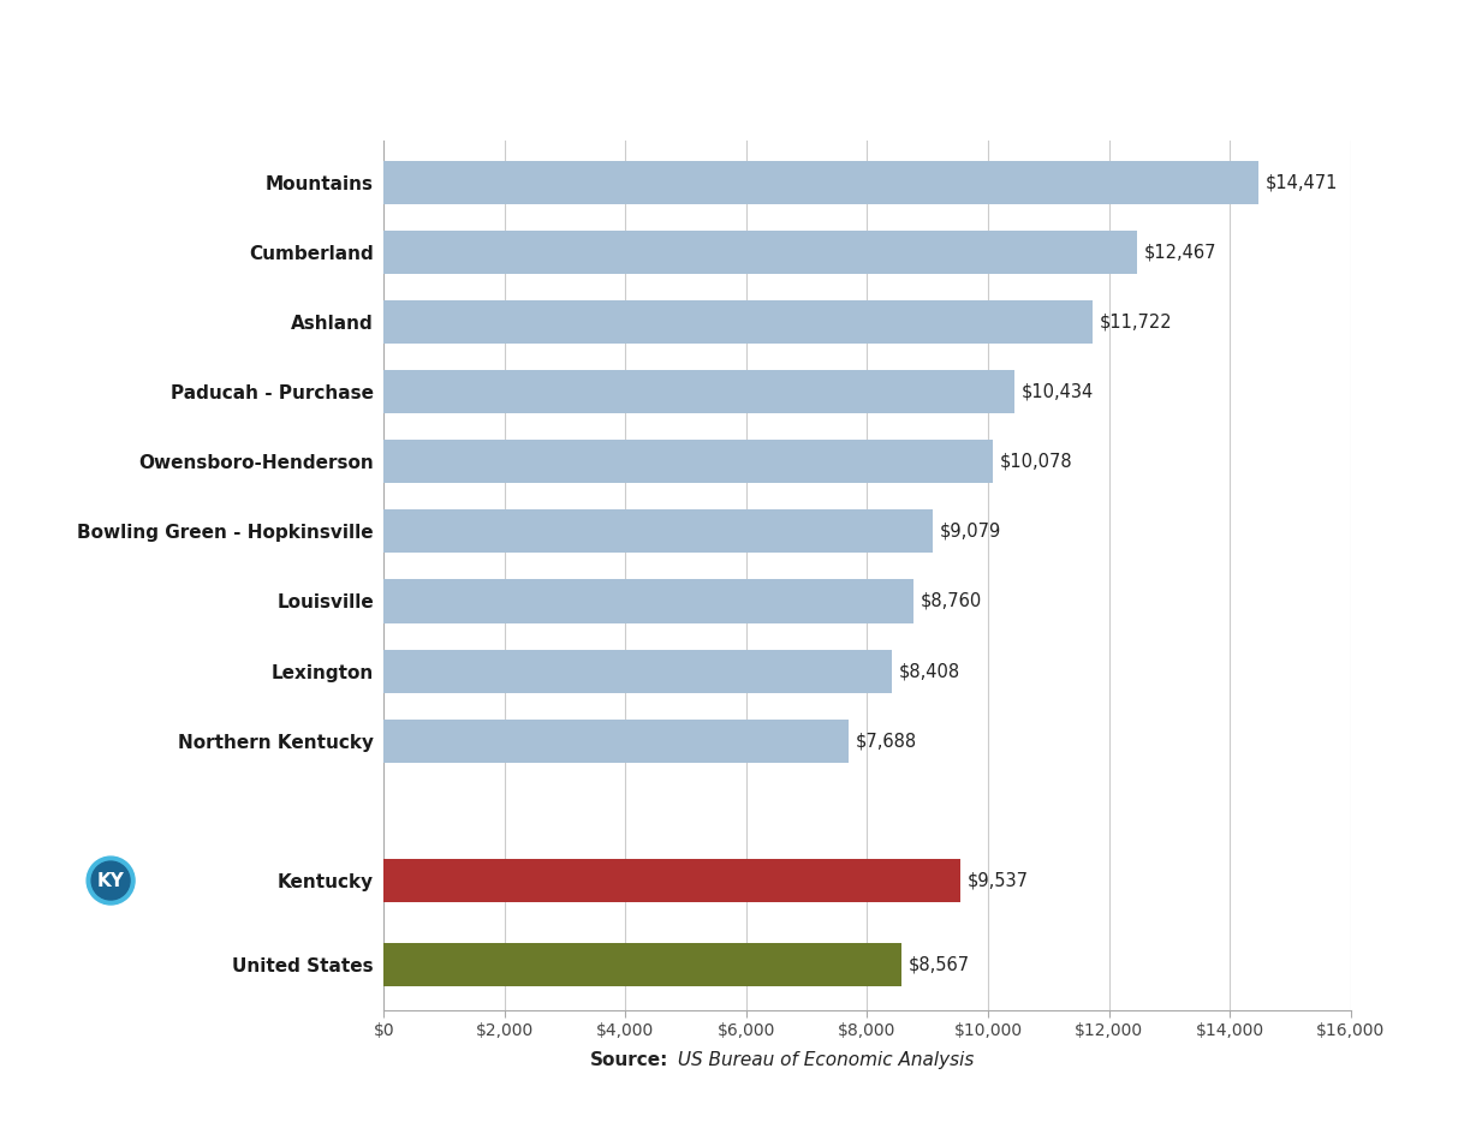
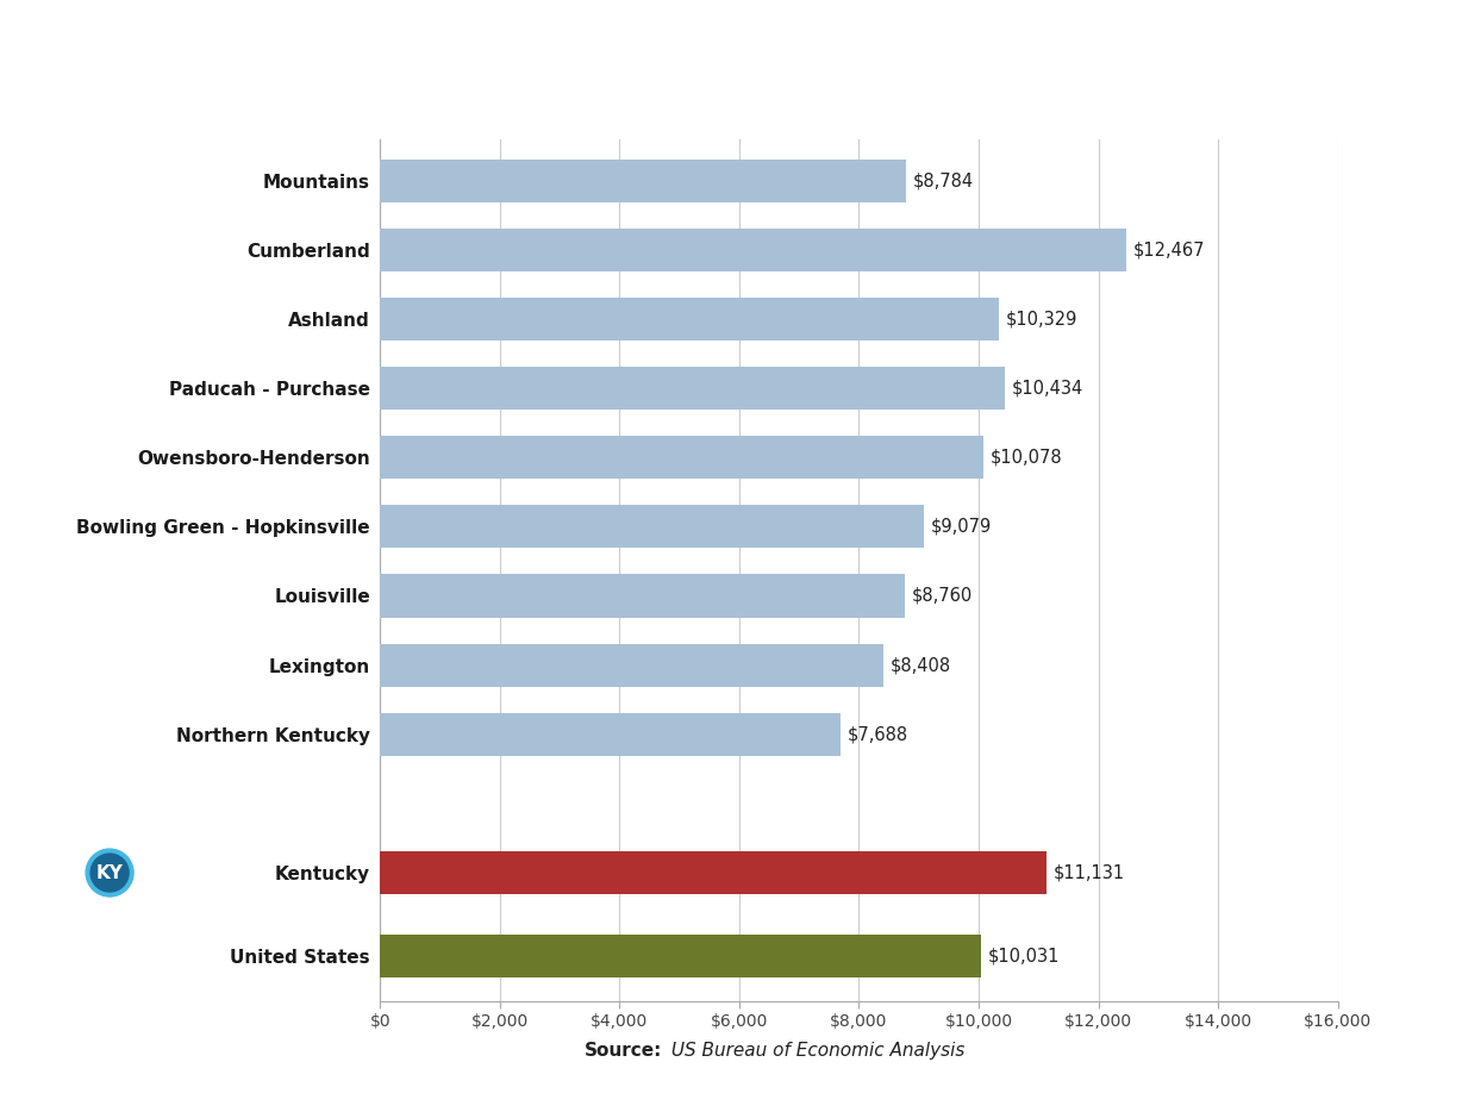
Mountains: $14,471 -> $8,784
Ashland: $11,722 -> $10,329
Kentucky: $9,537 -> $11,131
United States: $8,567 -> $10,031
